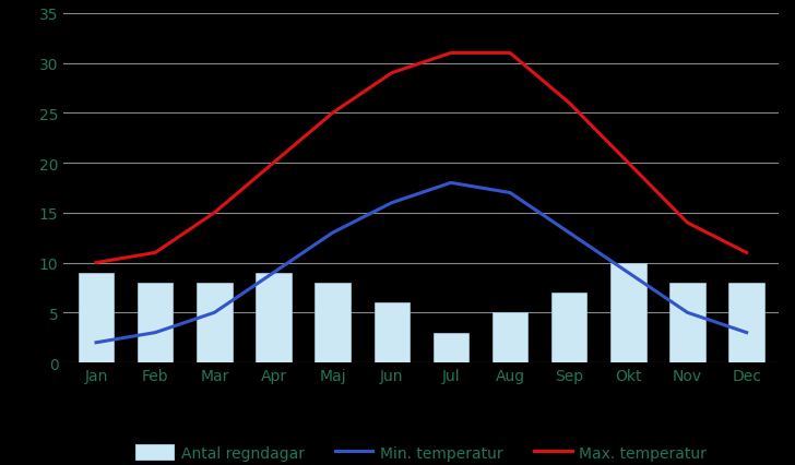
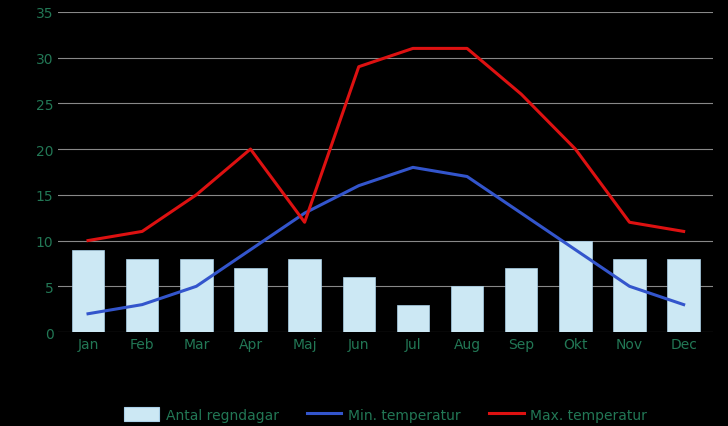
Antal regndagar/Apr: 9 -> 7
Max. temperatur/Maj: 25 -> 12
Max. temperatur/Nov: 14 -> 12
